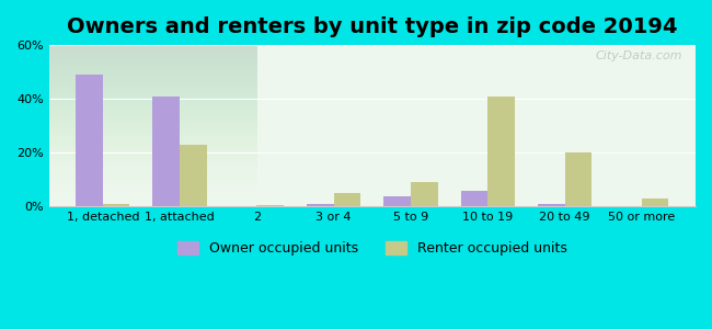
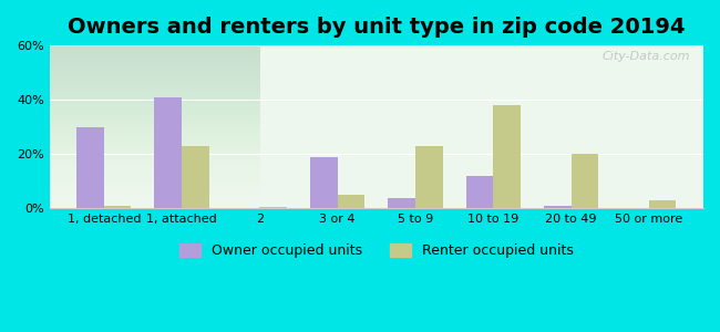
Owner occupied units/1, detached: 49% -> 30%
Owner occupied units/3 or 4: 1% -> 19%
Renter occupied units/5 to 9: 9.0% -> 23.0%
Owner occupied units/10 to 19: 6% -> 12%
Renter occupied units/10 to 19: 41.0% -> 38.0%
